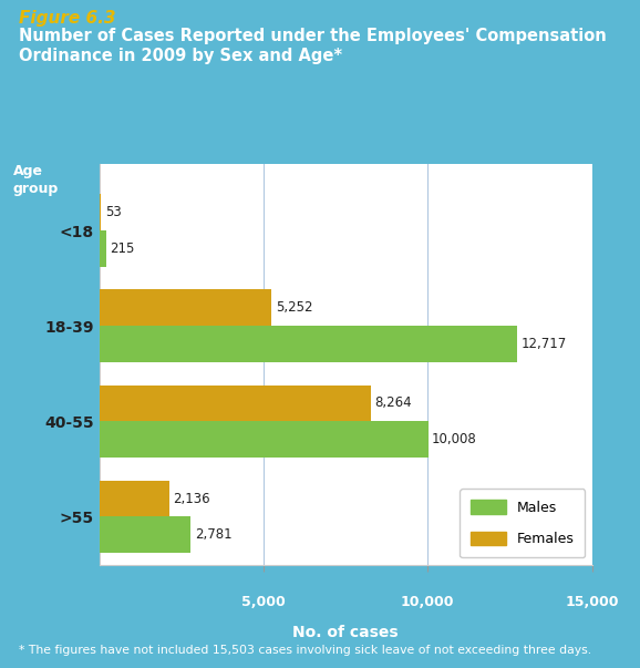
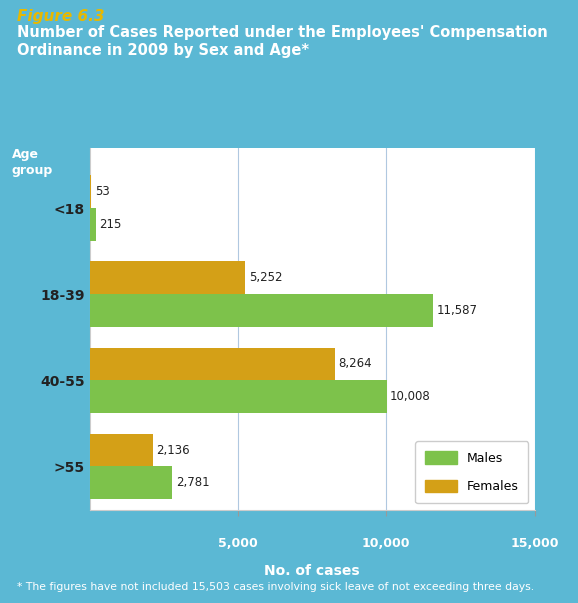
Males/18-39: 12,717 -> 11,587
